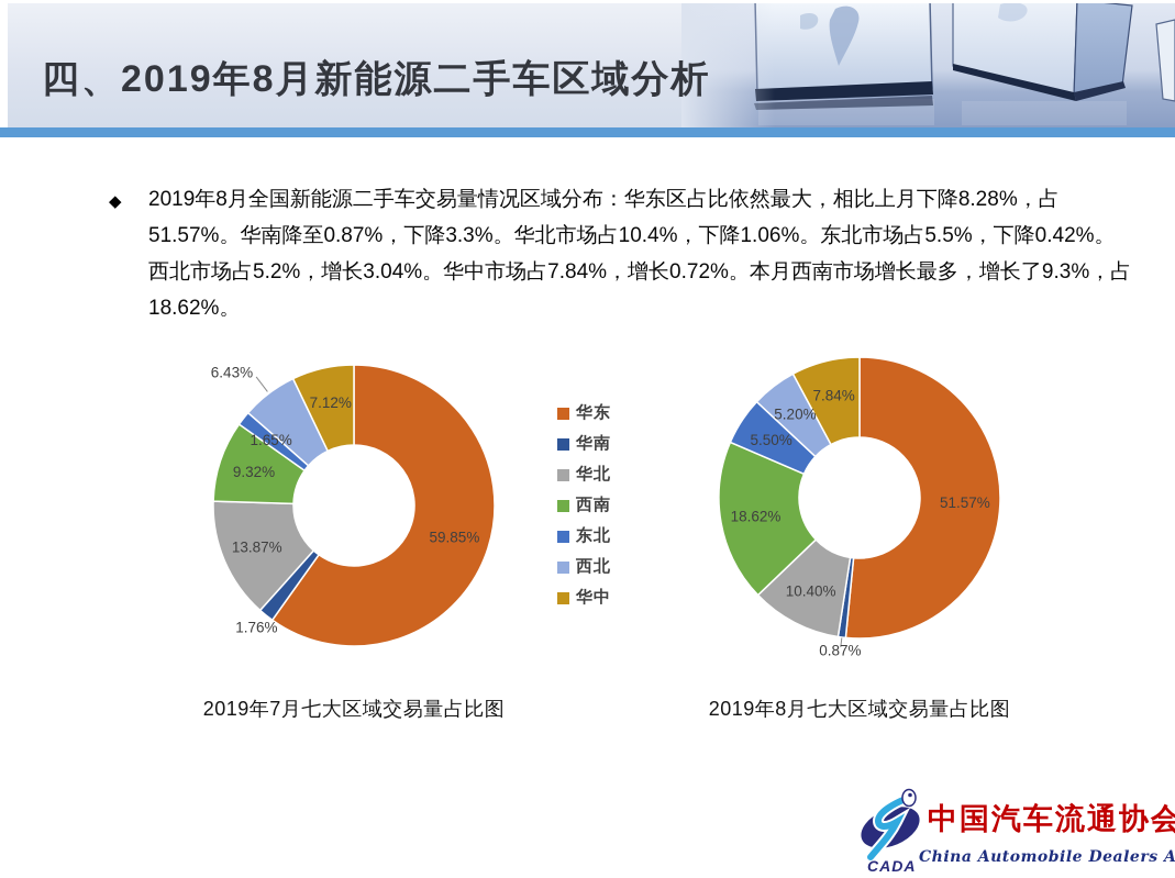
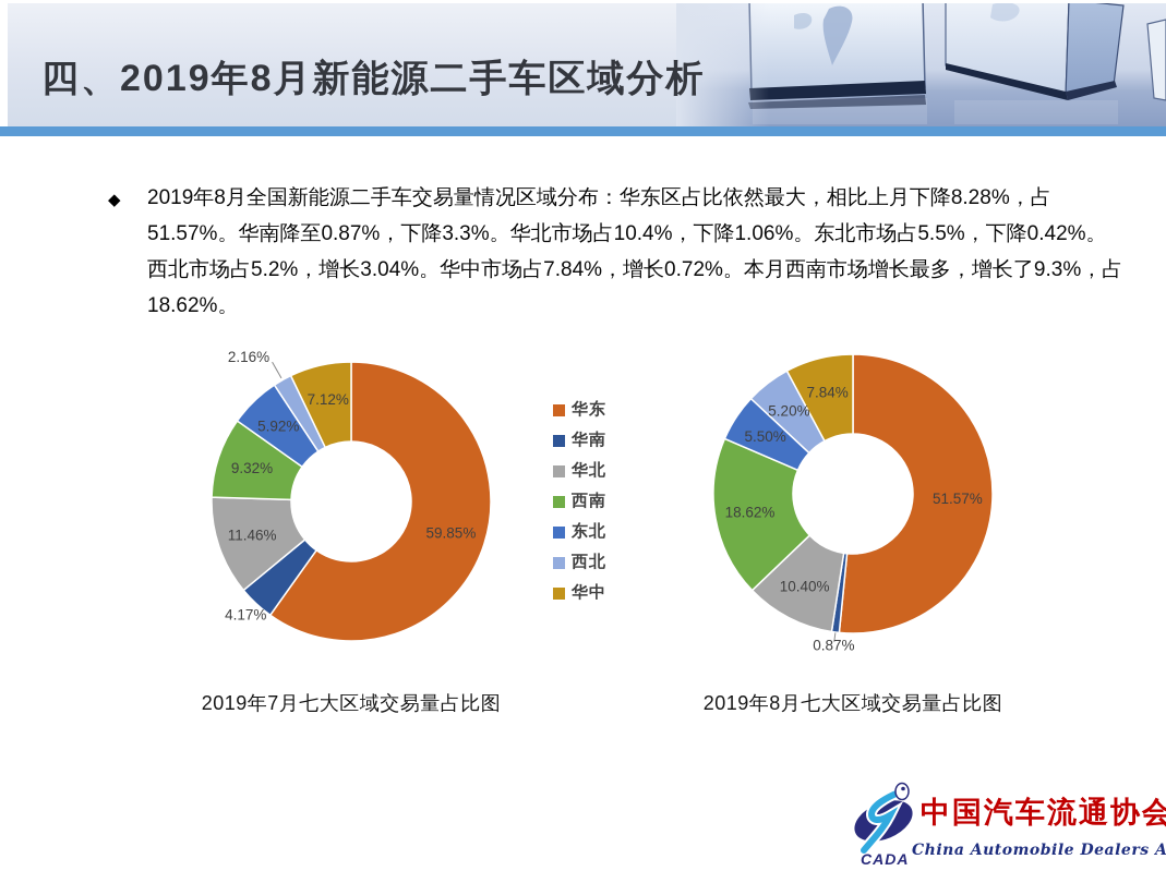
2019年7月七大区域交易量占比图/华南: 1.76% -> 4.17%
2019年7月七大区域交易量占比图/华北: 13.87% -> 11.46%
2019年7月七大区域交易量占比图/东北: 1.65% -> 5.92%
2019年7月七大区域交易量占比图/西北: 6.43% -> 2.16%
